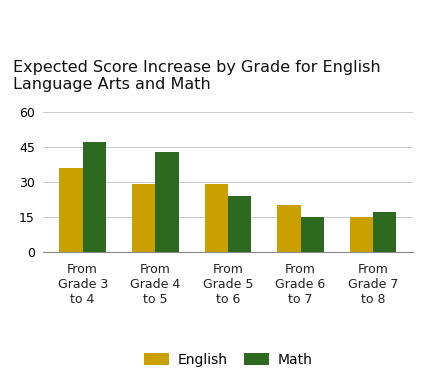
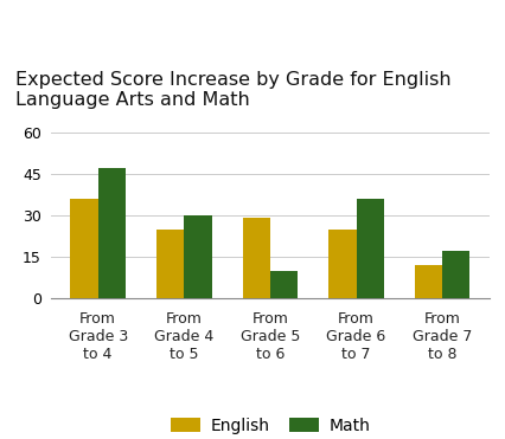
English/From Grade 4 to 5: 29 -> 25
Math/From Grade 4 to 5: 43 -> 30
Math/From Grade 5 to 6: 24 -> 10
English/From Grade 6 to 7: 20 -> 25
Math/From Grade 6 to 7: 15 -> 36
English/From Grade 7 to 8: 15 -> 12
